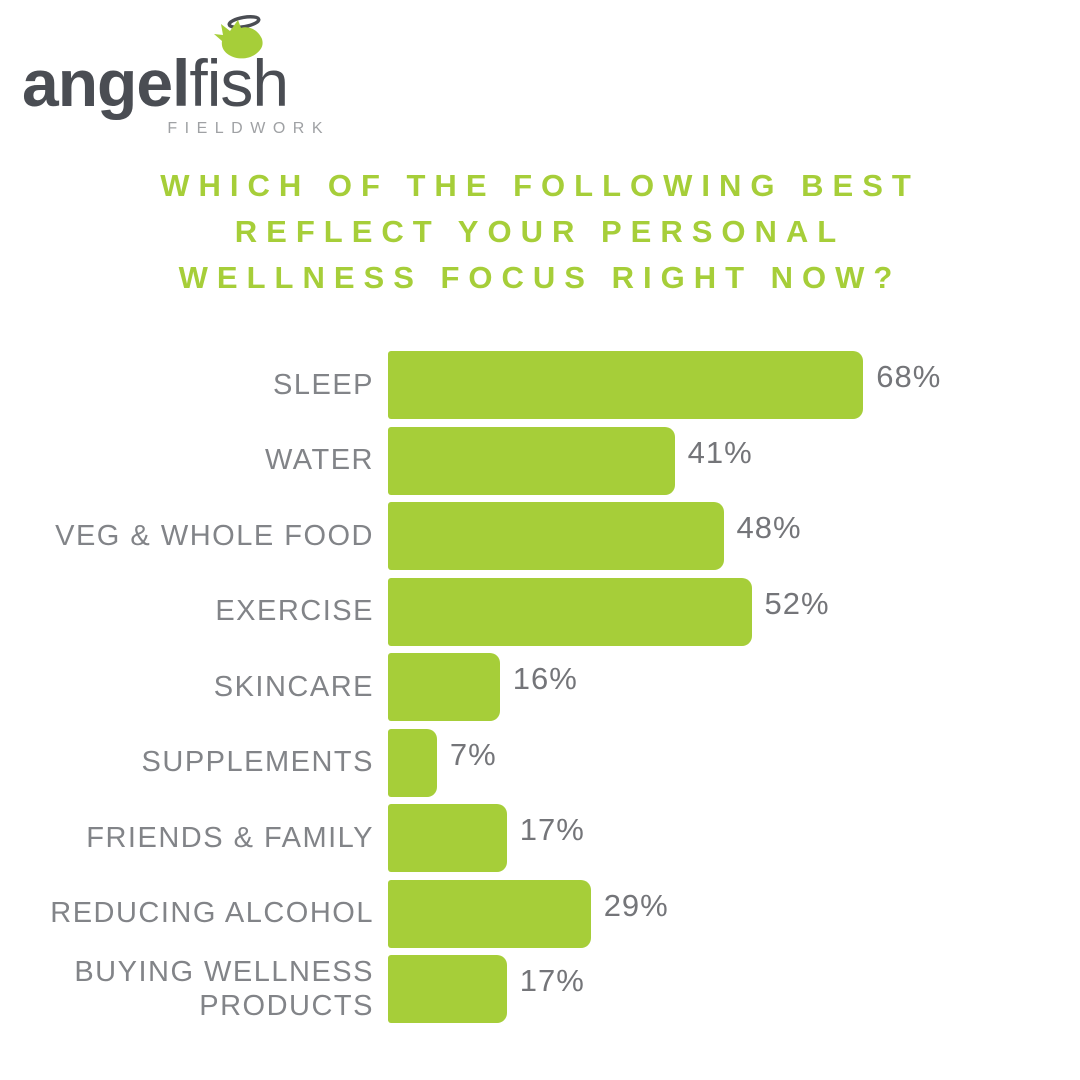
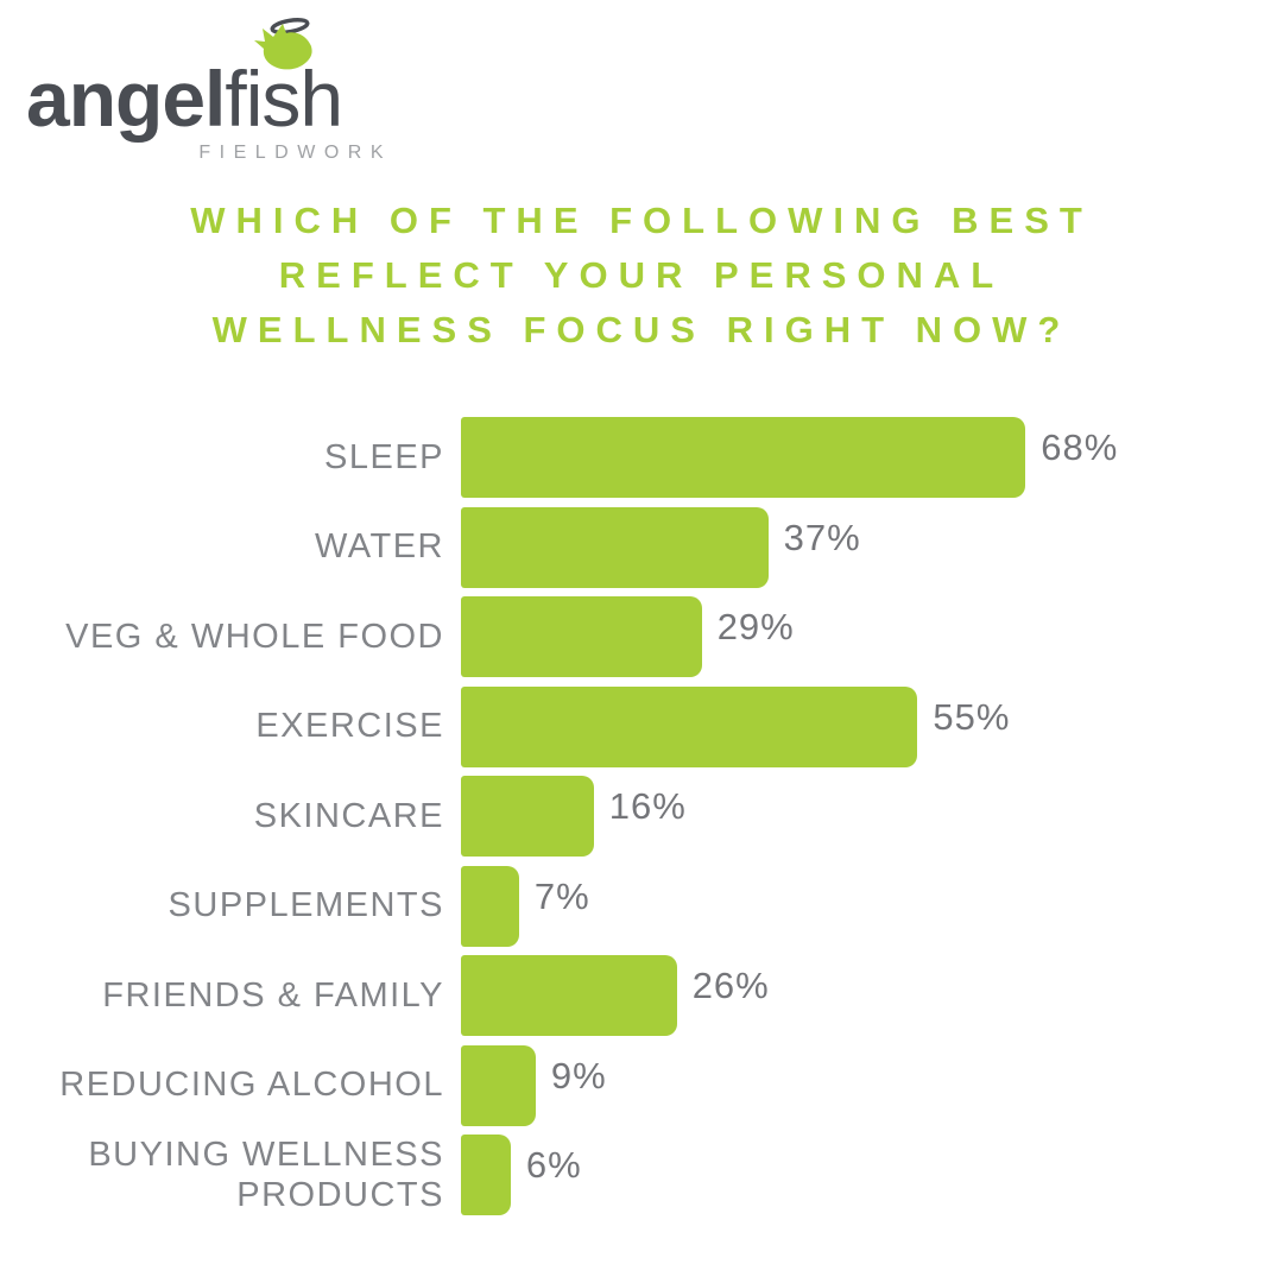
WATER: 41% -> 37%
VEG & WHOLE FOOD: 48% -> 29%
EXERCISE: 52% -> 55%
FRIENDS & FAMILY: 17% -> 26%
REDUCING ALCOHOL: 29% -> 9%
BUYING WELLNESS PRODUCTS: 17% -> 6%
